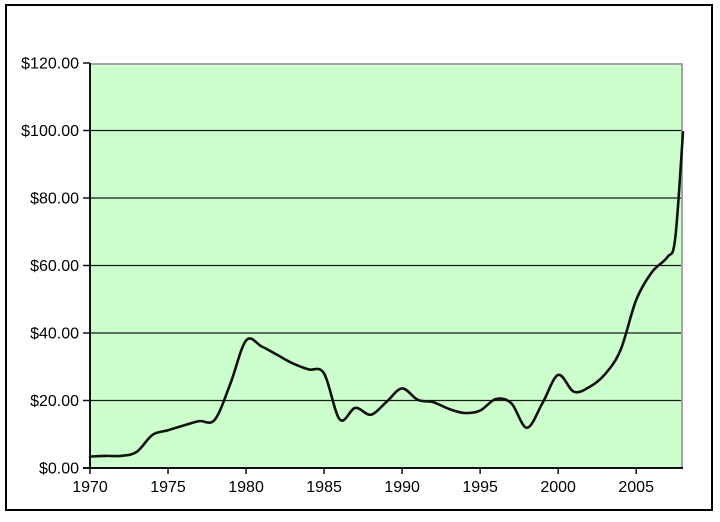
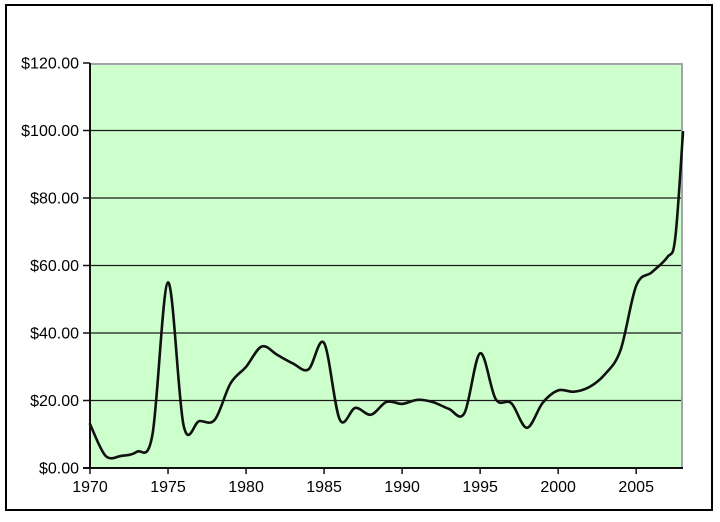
1970: $3 -> $13
1975: $11 -> $55
1980: $38 -> $30
1985: $28 -> $37
1990: $24 -> $19
1995: $17 -> $34
2000: $28 -> $23
2005: $50 -> $54
